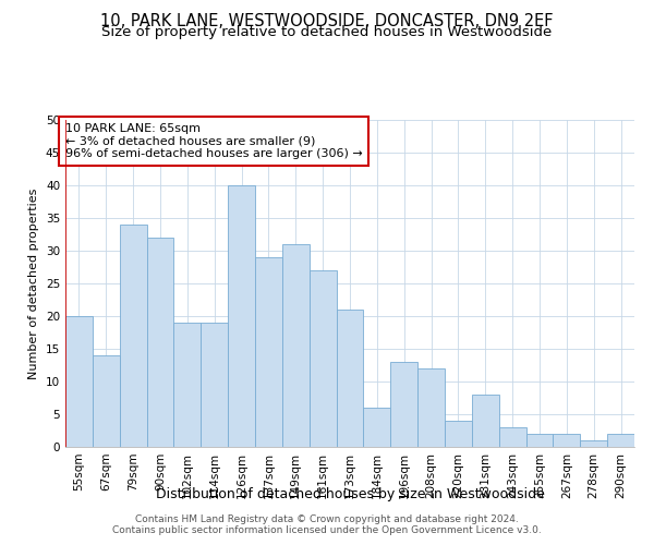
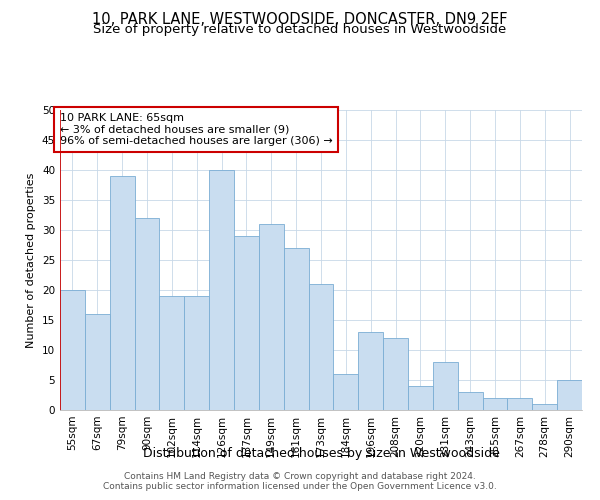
67sqm: 14 -> 16
79sqm: 34 -> 39
290sqm: 2 -> 5
